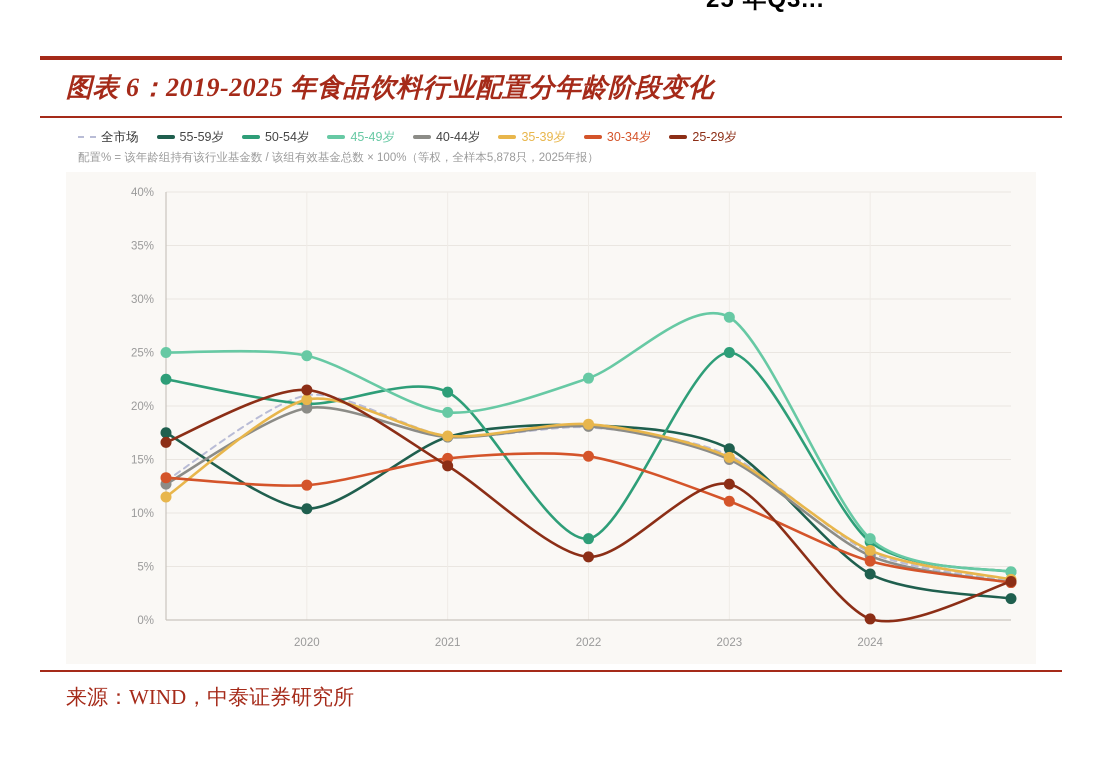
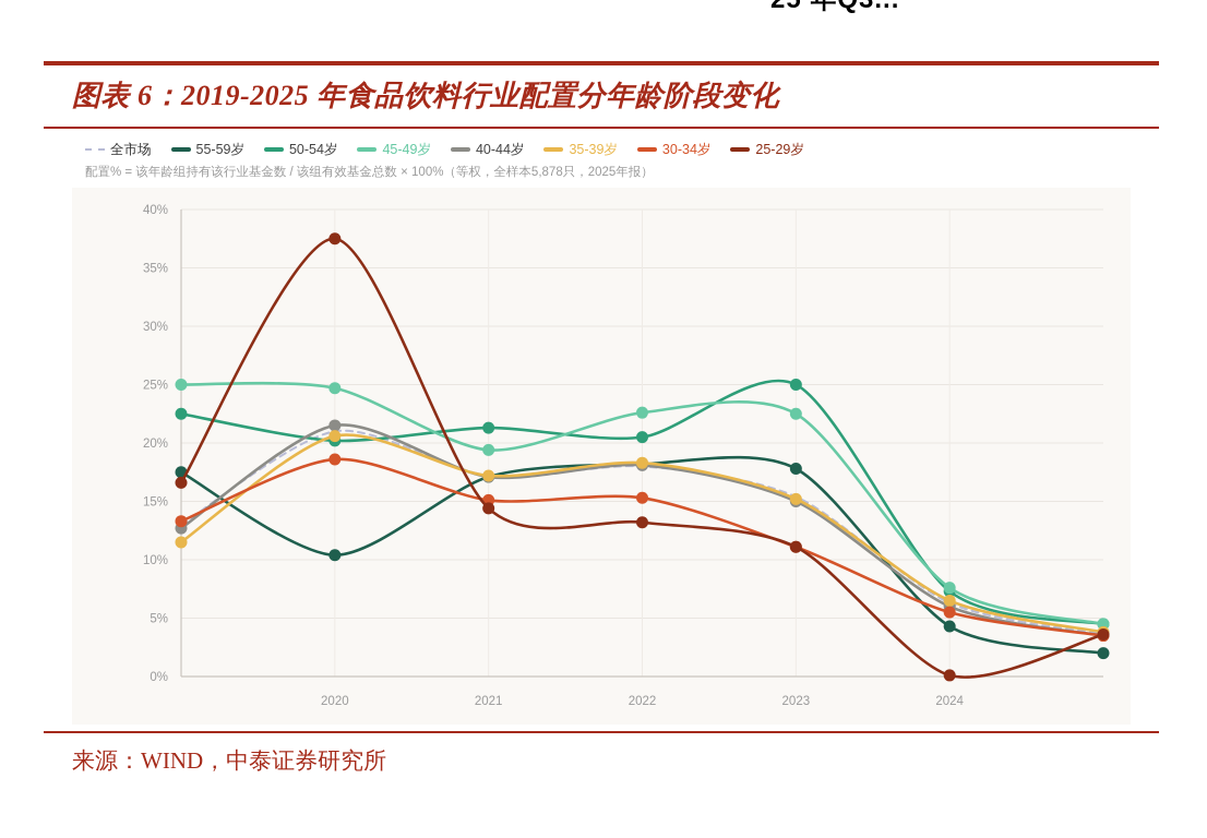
40-44岁/2020: 19.8% -> 21.5%
30-34岁/2020: 12.6% -> 18.6%
25-29岁/2020: 21.5% -> 37.5%
50-54岁/2022: 7.6% -> 20.5%
25-29岁/2022: 5.9% -> 13.2%
55-59岁/2023: 16.0% -> 17.8%
45-49岁/2023: 28.3% -> 22.5%
25-29岁/2023: 12.7% -> 11.1%
